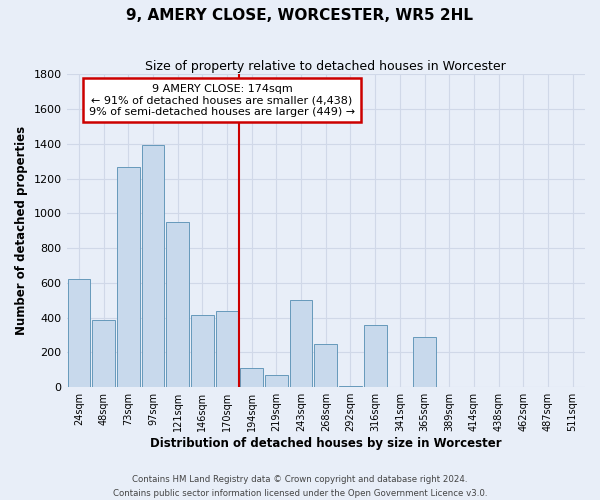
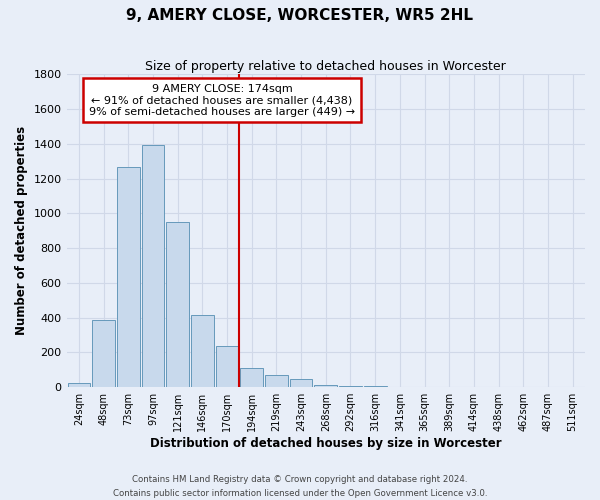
24sqm: 620 -> 20
170sqm: 440 -> 240
243sqm: 500 -> 50
268sqm: 250 -> 20
316sqm: 360 -> 0
365sqm: 290 -> 0
